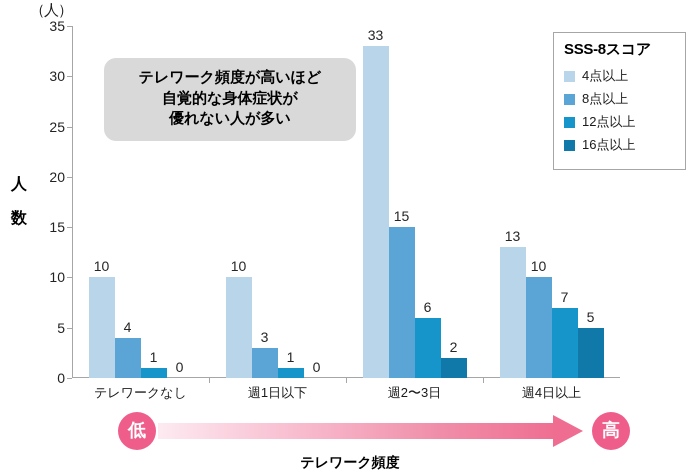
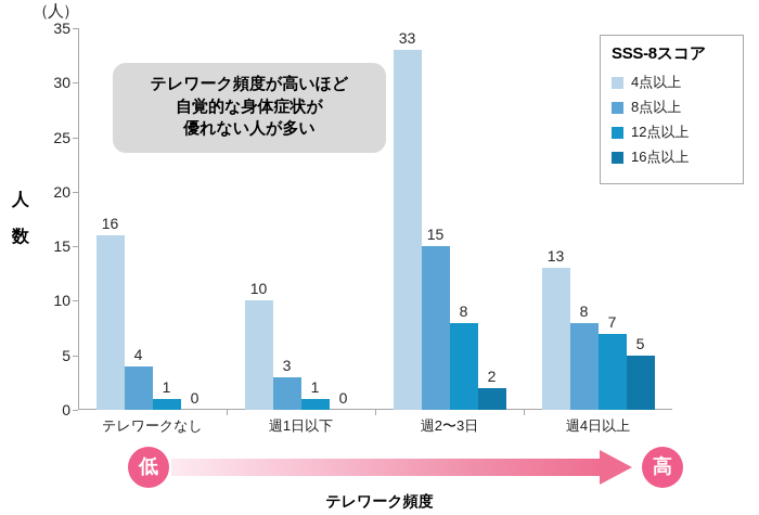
4点以上/テレワークなし: 10 -> 16
12点以上/週2〜3日: 6 -> 8
8点以上/週4日以上: 10 -> 8
